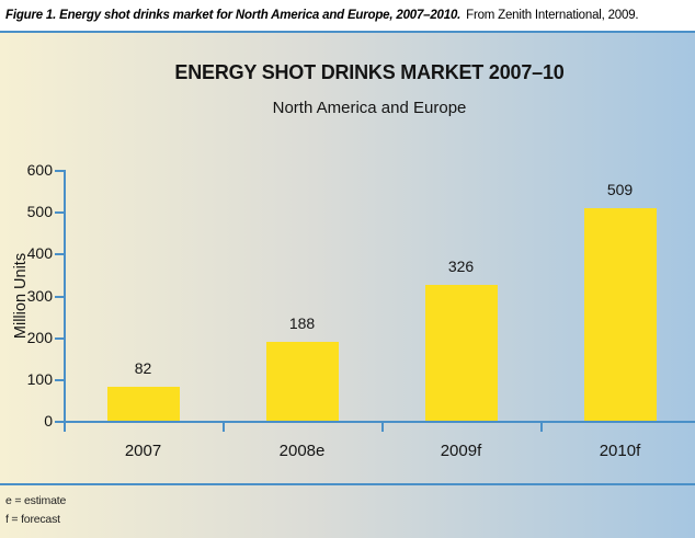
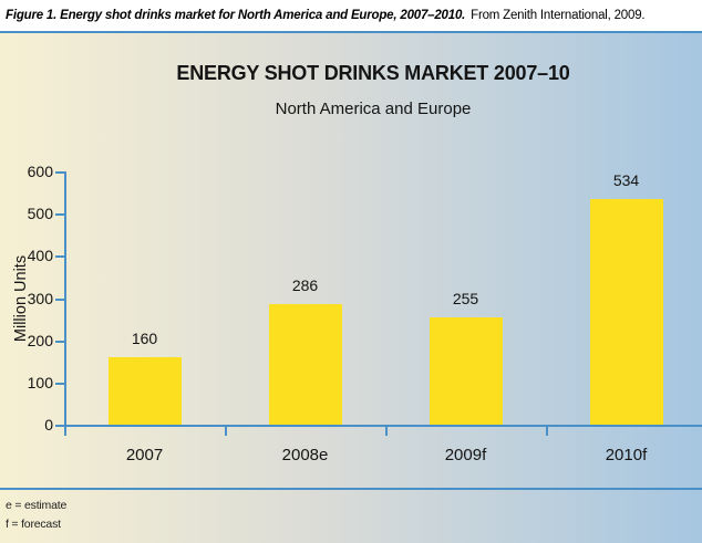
2007: 82 -> 160
2008e: 188 -> 286
2009f: 326 -> 255
2010f: 509 -> 534
